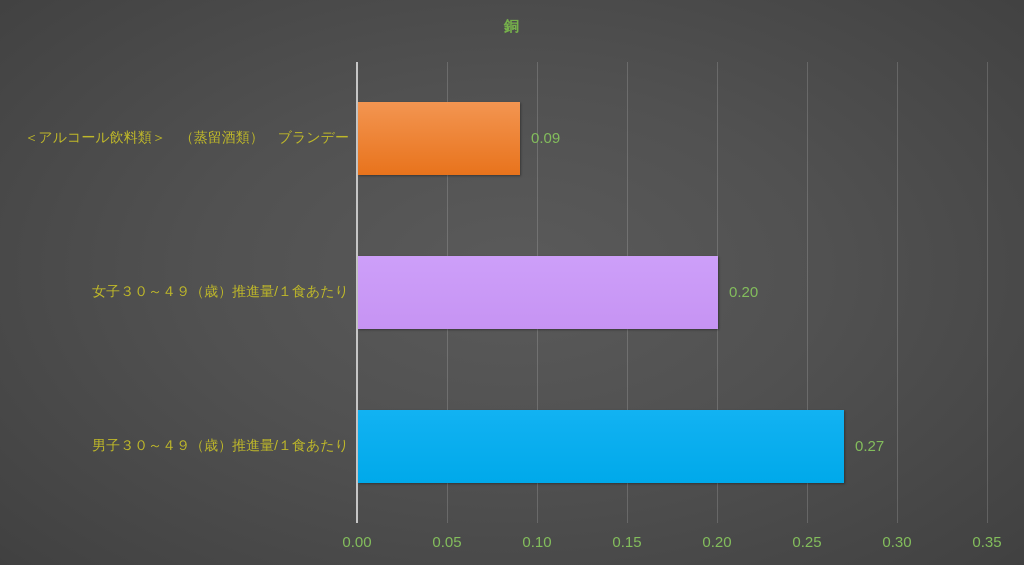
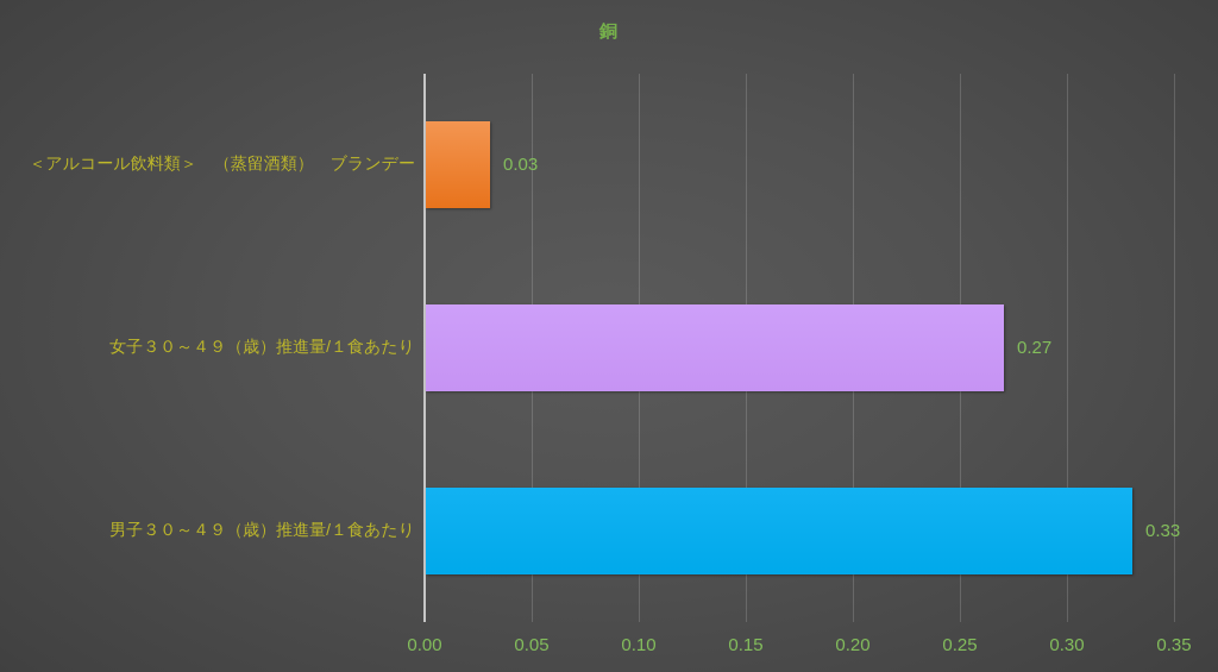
＜アルコール飲料類＞ （蒸留酒類） ブランデー: 0.09 -> 0.03
女子３０～４９（歳）推進量/１食あたり: 0.20 -> 0.27
男子３０～４９（歳）推進量/１食あたり: 0.27 -> 0.33
